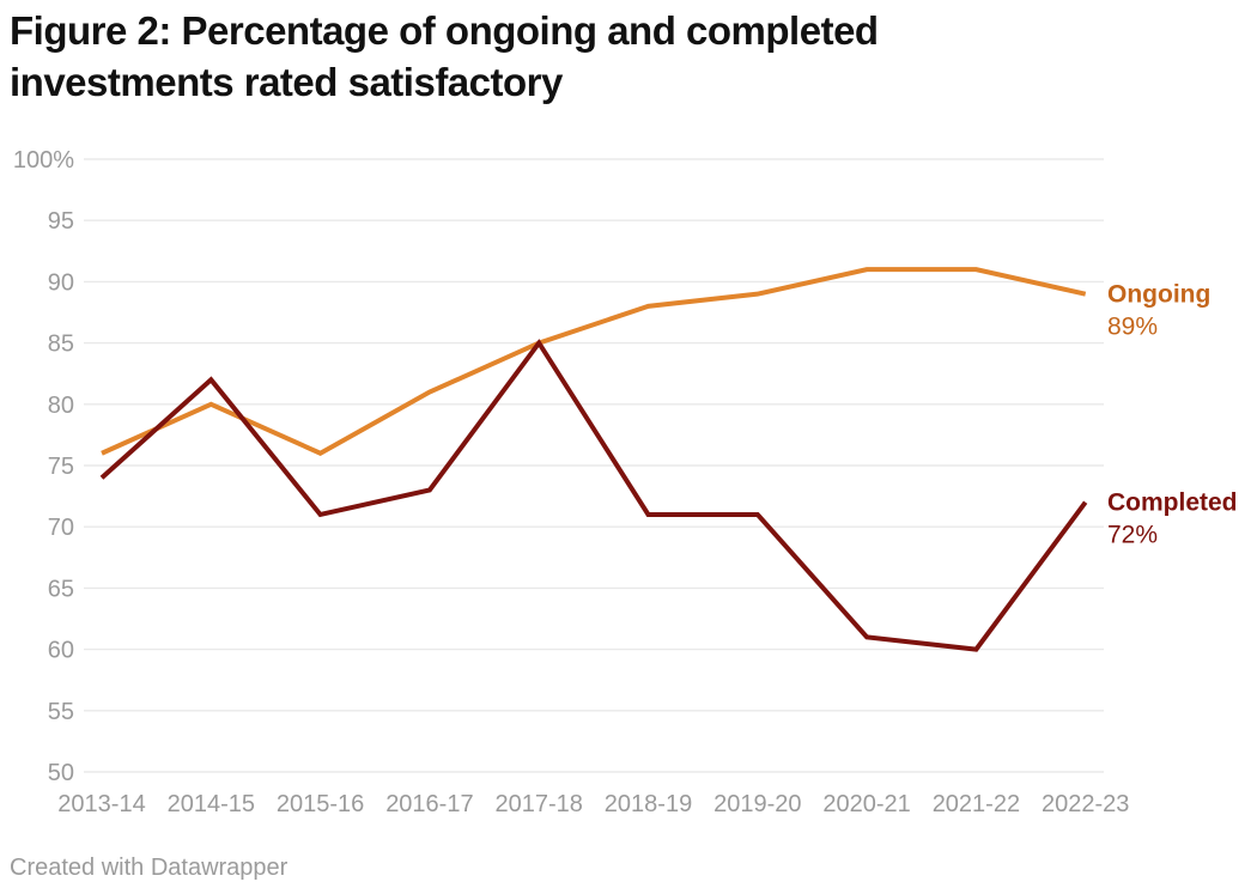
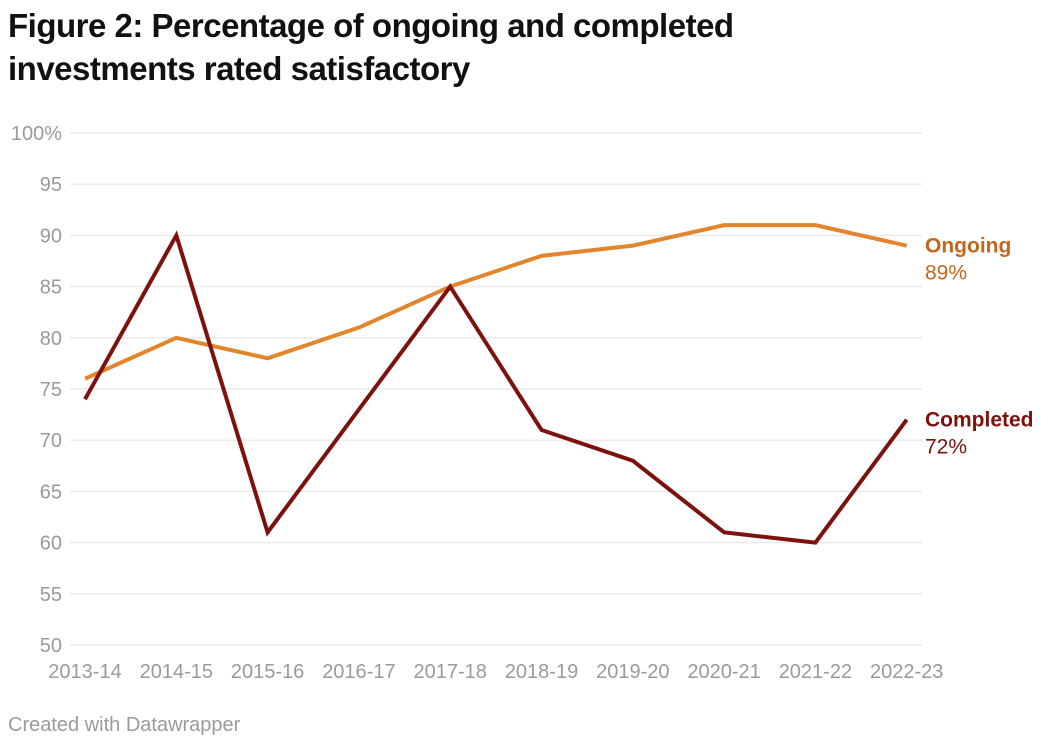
Completed/2014-15: 82% -> 90%
Ongoing/2015-16: 76% -> 78%
Completed/2015-16: 71% -> 61%
Completed/2019-20: 71% -> 68%
